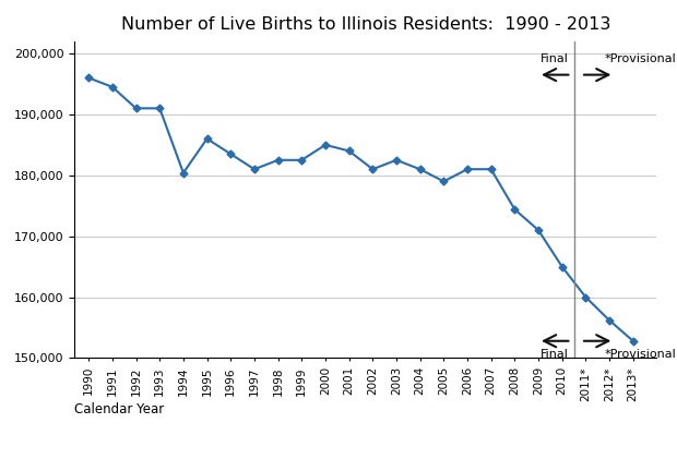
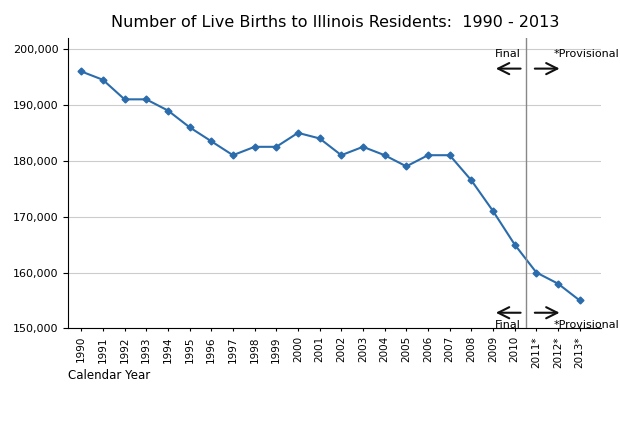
1994: 180,400 -> 189,000
2008: 174,400 -> 176,500
2012*: 156,200 -> 158,000
2013*: 152,800 -> 155,000
